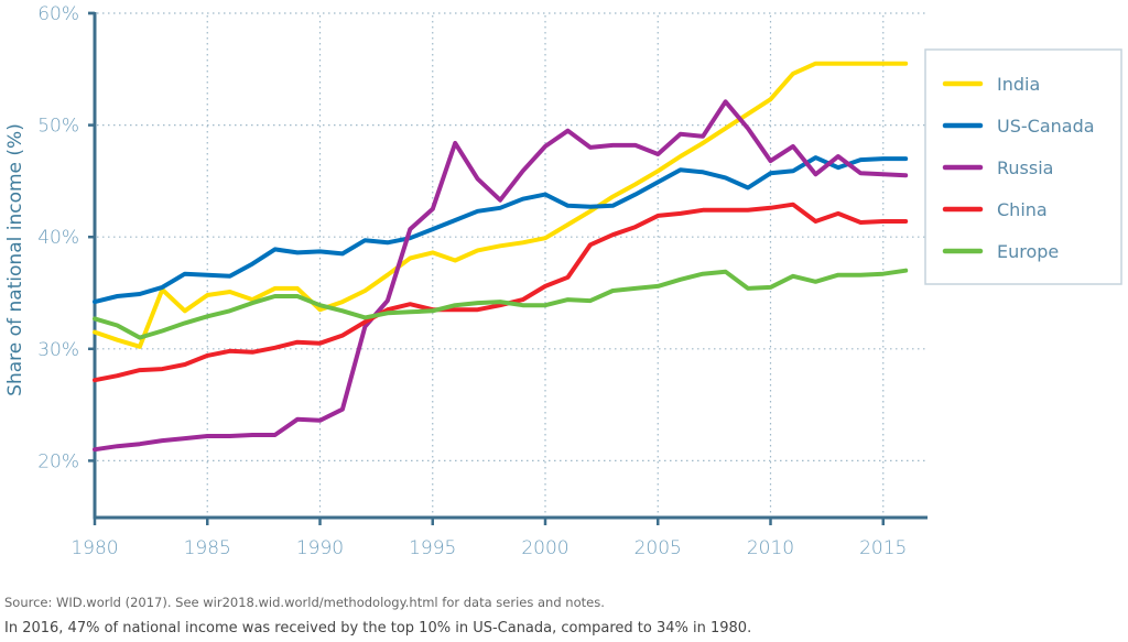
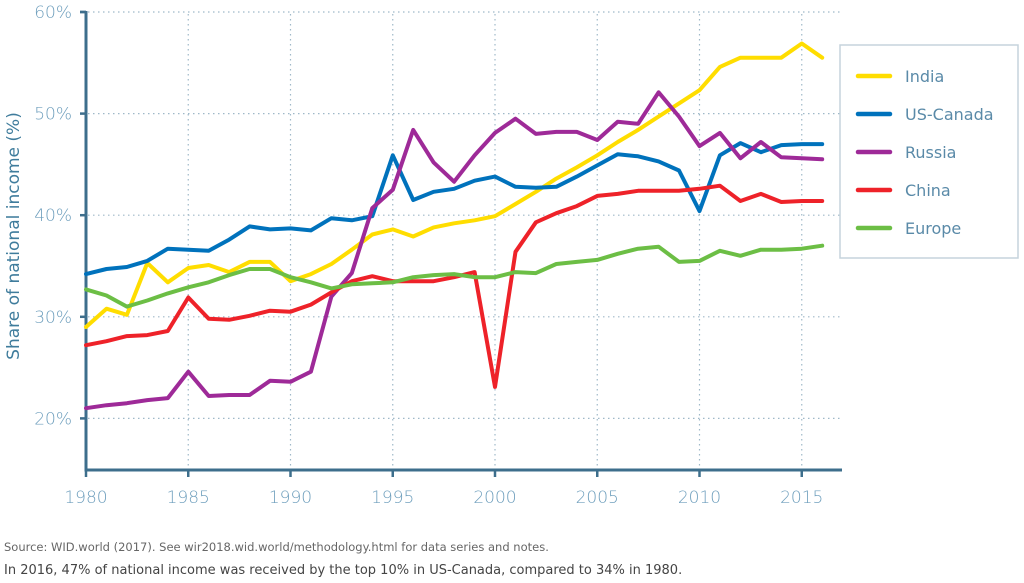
India/1980: 31.5% -> 29.0%
Russia/1985: 22.2% -> 24.6%
China/1985: 29.4% -> 31.9%
US-Canada/1995: 40.7% -> 45.9%
China/2000: 35.6% -> 23.1%
US-Canada/2010: 45.7% -> 40.4%
India/2015: 55.5% -> 56.9%
